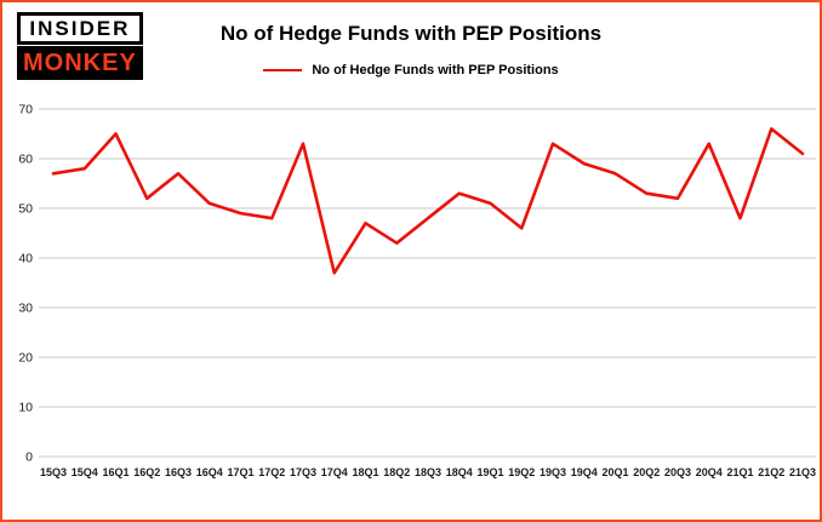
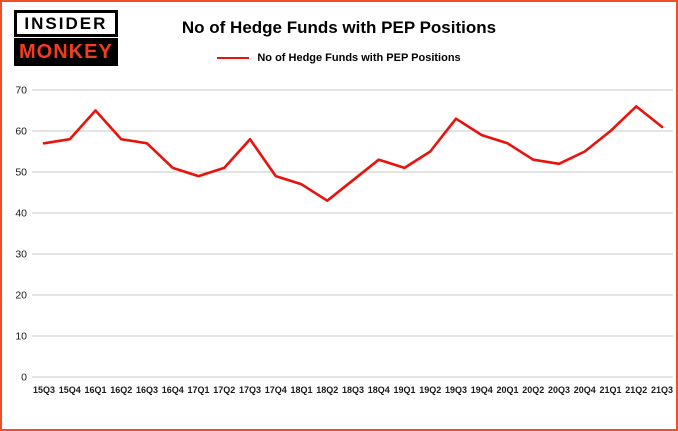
16Q2: 52 -> 58
17Q2: 48 -> 51
17Q3: 63 -> 58
17Q4: 37 -> 49
19Q2: 46 -> 55
20Q4: 63 -> 55
21Q1: 48 -> 60
